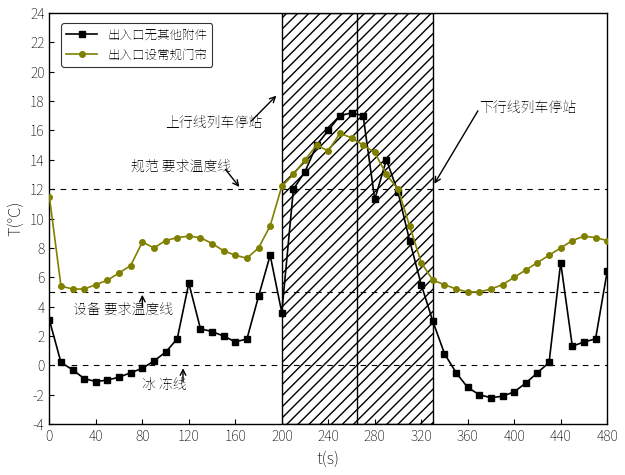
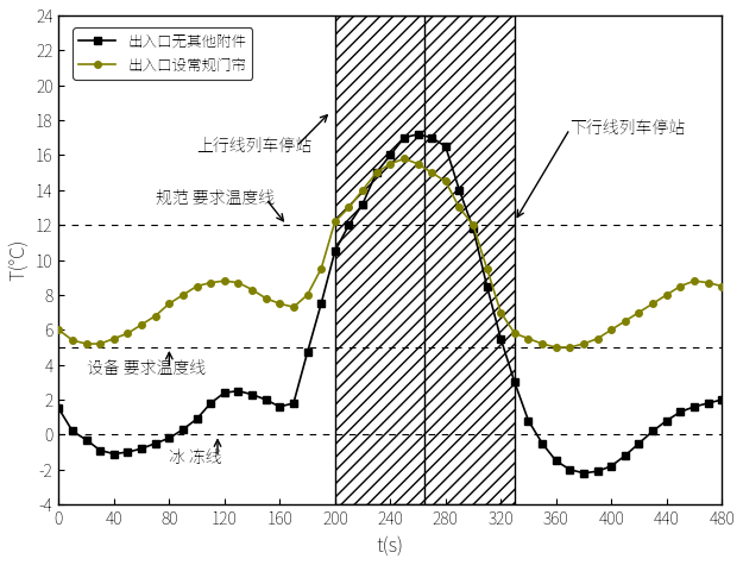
出入口无其他附件/0: 3.1 -> 1.5
出入口设常规门帘/0: 11.5 -> 6.0
出入口设常规门帘/80: 8.4 -> 7.5
出入口无其他附件/120: 5.6 -> 2.4
出入口无其他附件/200: 3.6 -> 10.5
出入口设常规门帘/240: 14.6 -> 15.5
出入口无其他附件/280: 11.3 -> 16.5
出入口无其他附件/440: 7.0 -> 0.8
出入口无其他附件/480: 6.4 -> 2.0
